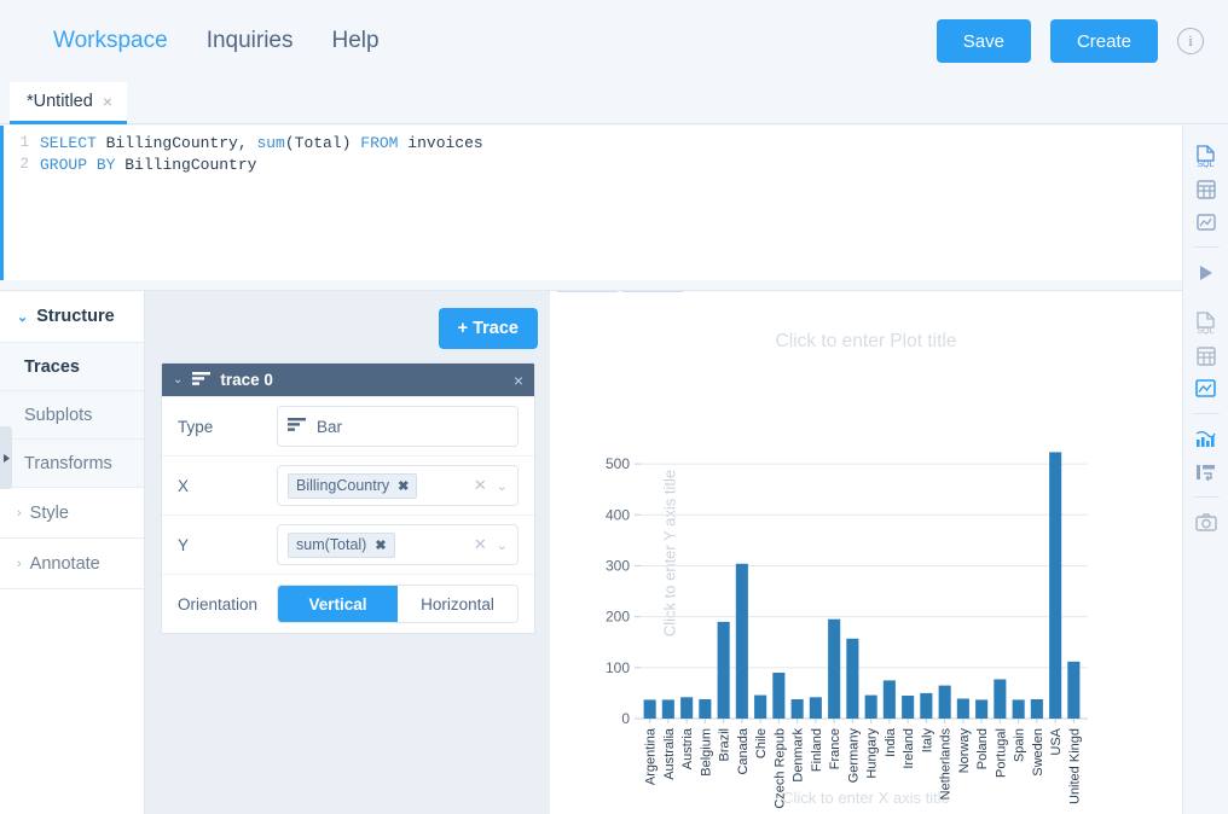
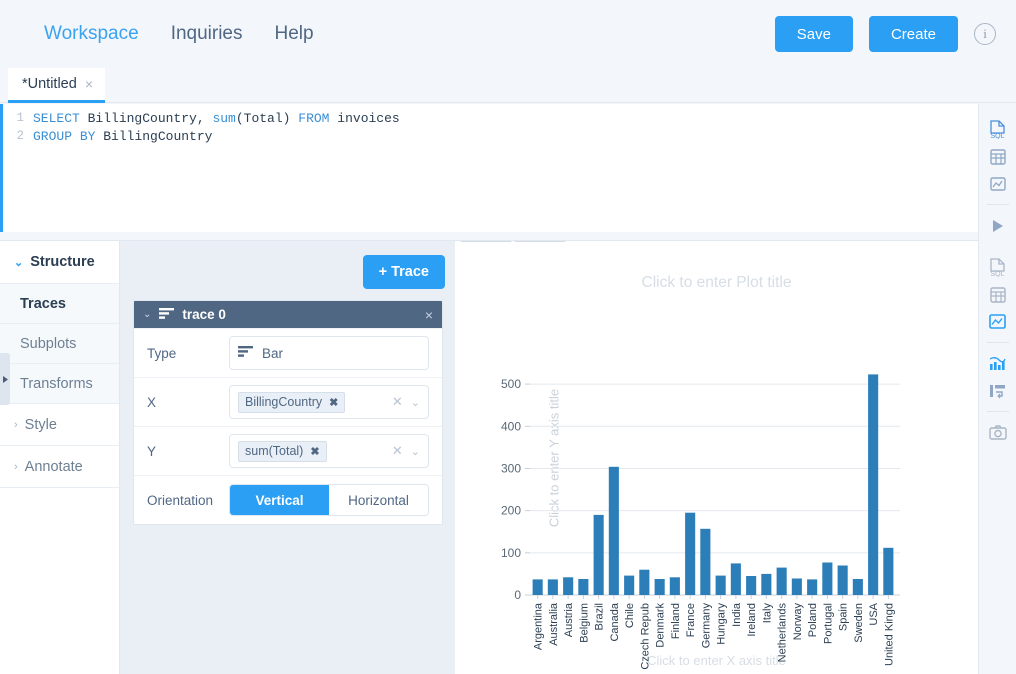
Czech Repub: 90 -> 60
Spain: 40 -> 70
